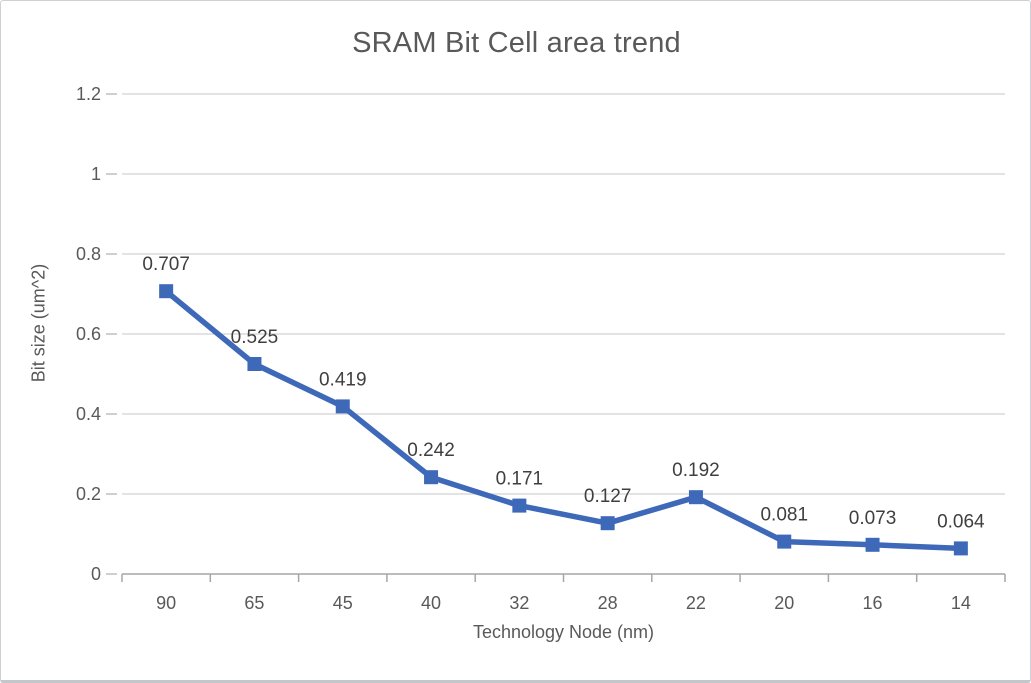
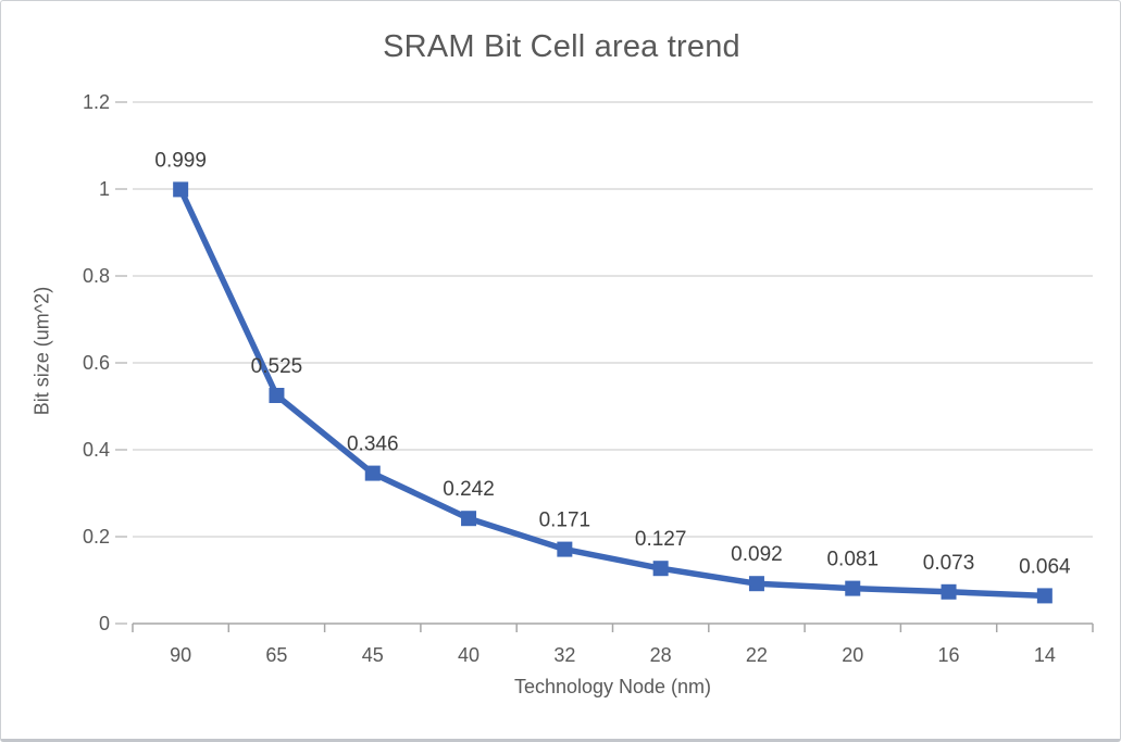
90: 0.707 -> 0.999
45: 0.419 -> 0.346
22: 0.192 -> 0.092
